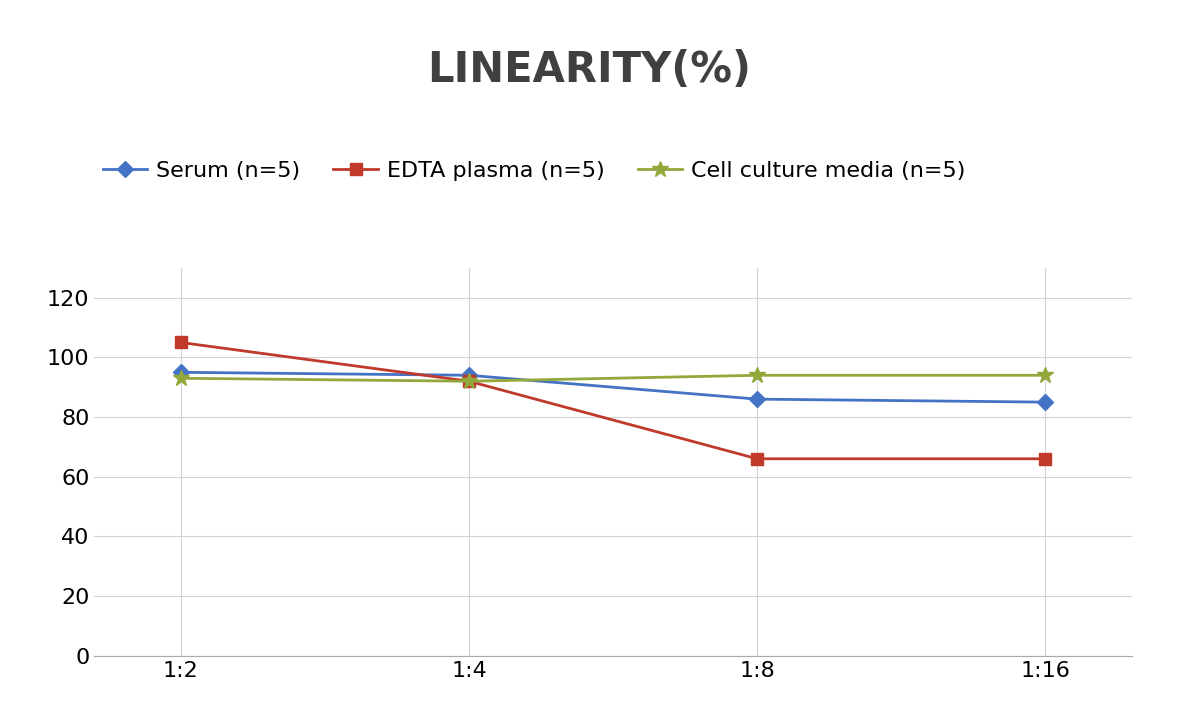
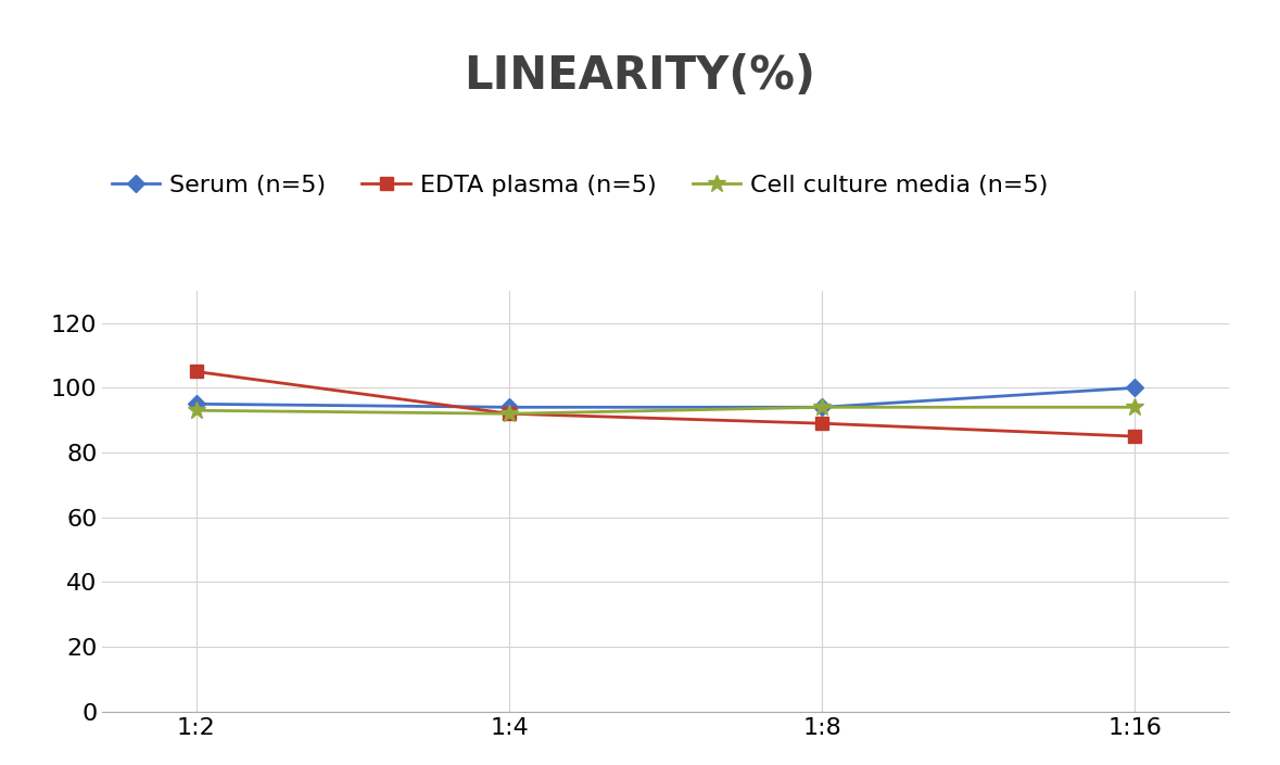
Serum (n=5)/1:8: 86 -> 94
EDTA plasma (n=5)/1:8: 66 -> 89
Serum (n=5)/1:16: 85 -> 100
EDTA plasma (n=5)/1:16: 66 -> 85
